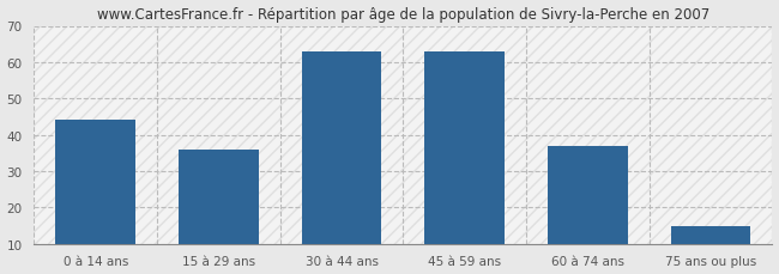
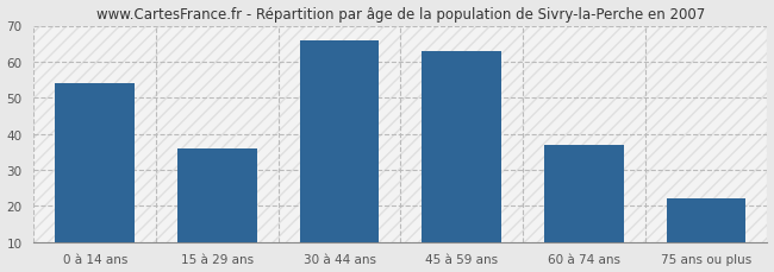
0 à 14 ans: 44 -> 54
30 à 44 ans: 63 -> 66
75 ans ou plus: 15 -> 22
